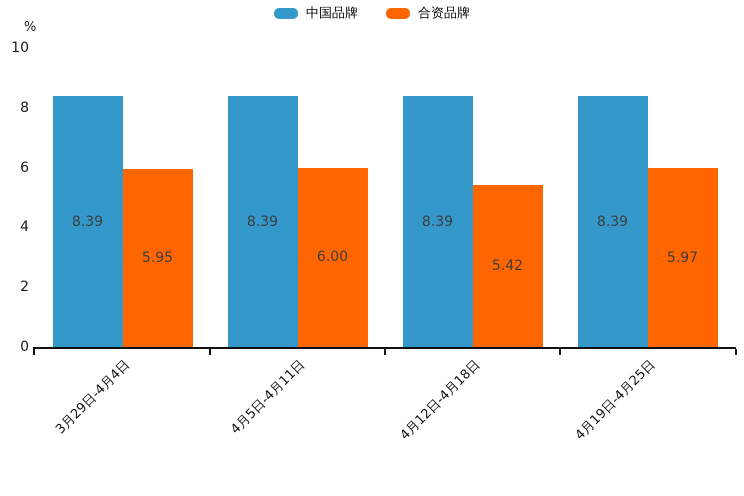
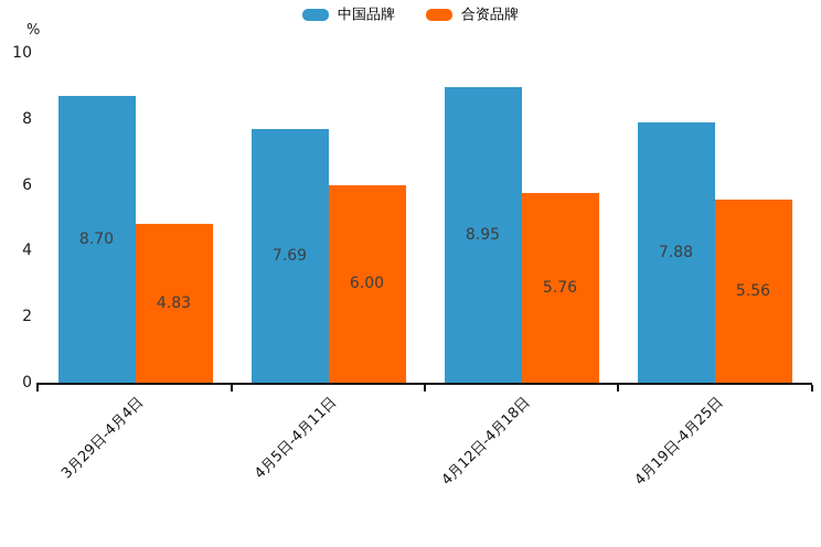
中国品牌/3月29日-4月4日: 8.39 -> 8.70
合资品牌/3月29日-4月4日: 5.95 -> 4.83
中国品牌/4月5日-4月11日: 8.39 -> 7.69
中国品牌/4月12日-4月18日: 8.39 -> 8.95
合资品牌/4月12日-4月18日: 5.42 -> 5.76
中国品牌/4月19日-4月25日: 8.39 -> 7.88
合资品牌/4月19日-4月25日: 5.97 -> 5.56
